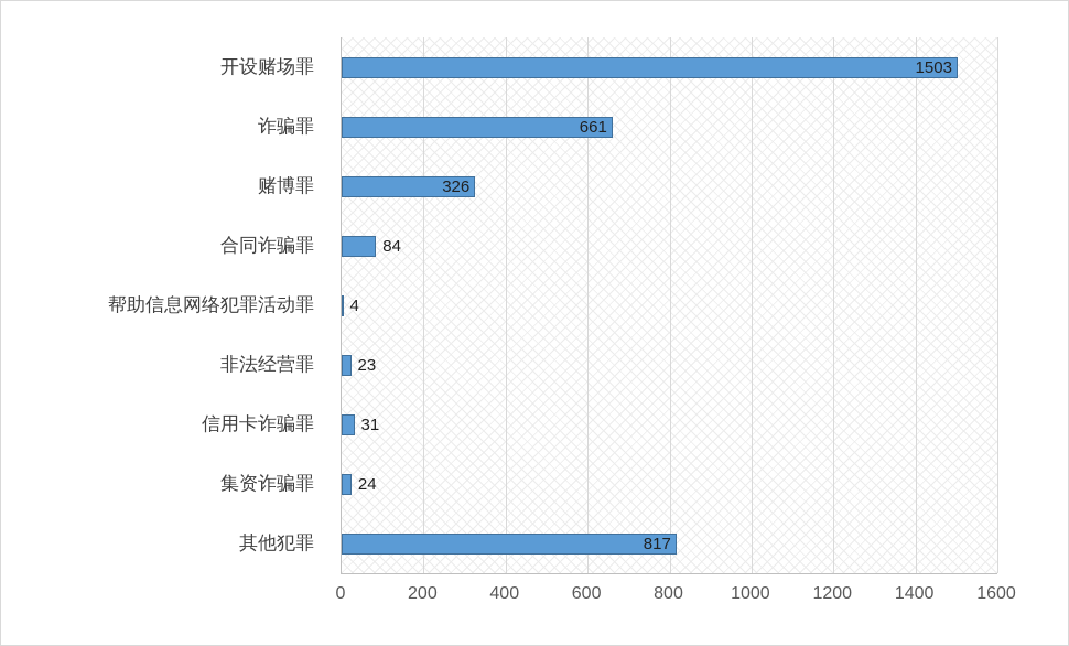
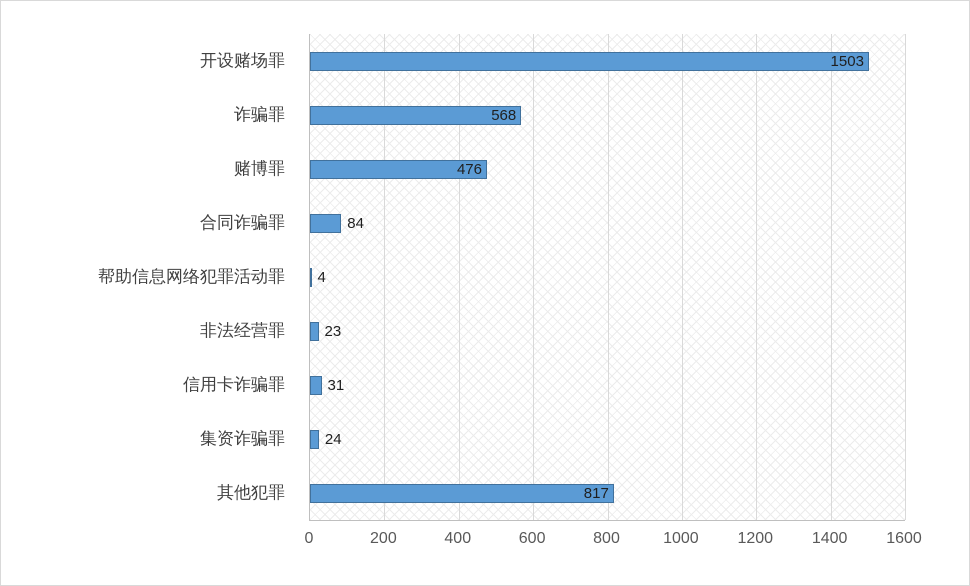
诈骗罪: 661 -> 568
赌博罪: 326 -> 476
